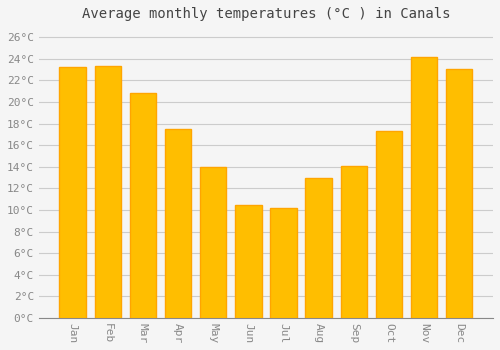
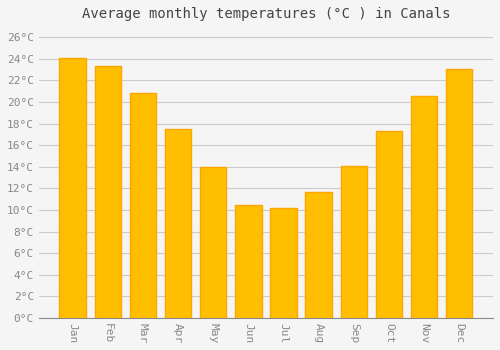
Jan: 23.2°C -> 24.1°C
Aug: 13.0°C -> 11.7°C
Nov: 24.2°C -> 20.5°C
